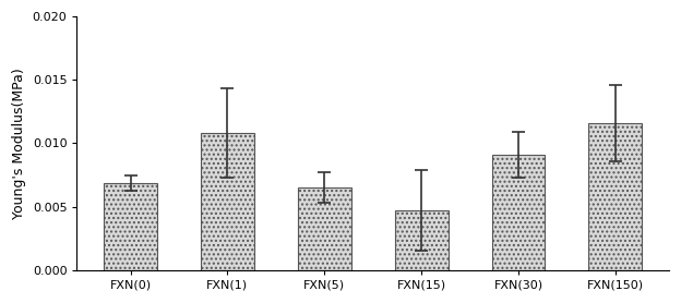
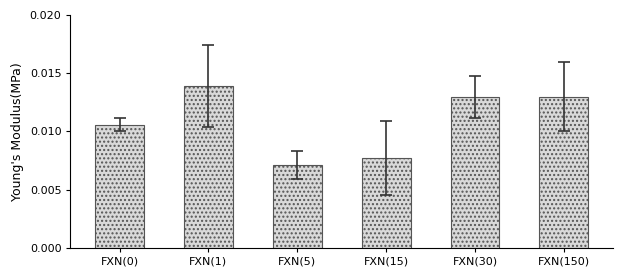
FXN(0): 0.0069 -> 0.0106
FXN(1): 0.0108 -> 0.0139
FXN(5): 0.0065 -> 0.0071
FXN(15): 0.0047 -> 0.0077
FXN(30): 0.0091 -> 0.0130
FXN(150): 0.0116 -> 0.0130
